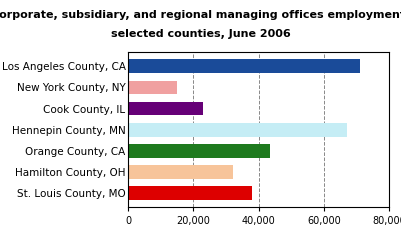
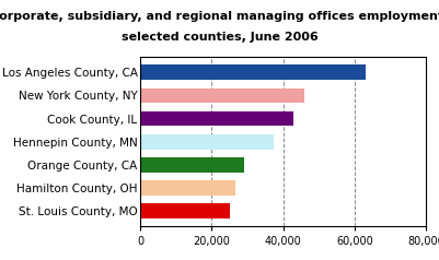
Los Angeles County, CA: 71,000 -> 63,000
New York County, NY: 15,000 -> 46,000
Cook County, IL: 23,000 -> 43,000
Hennepin County, MN: 67,000 -> 37,500
Orange County, CA: 43,500 -> 29,000
Hamilton County, OH: 32,000 -> 26,500
St. Louis County, MO: 38,000 -> 25,000
